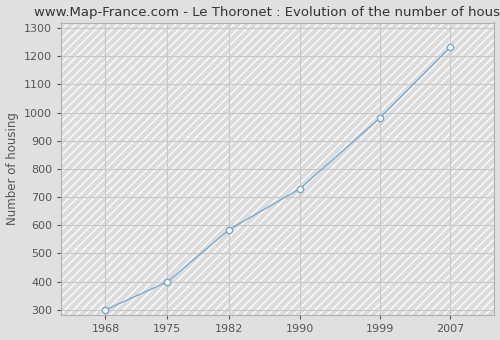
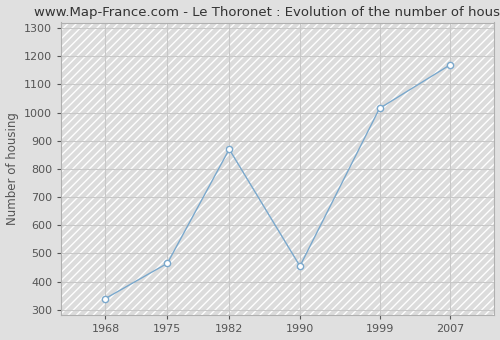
1968: 300 -> 340
1975: 399 -> 465
1982: 585 -> 870
1990: 730 -> 455
1999: 980 -> 1015
2007: 1232 -> 1170
